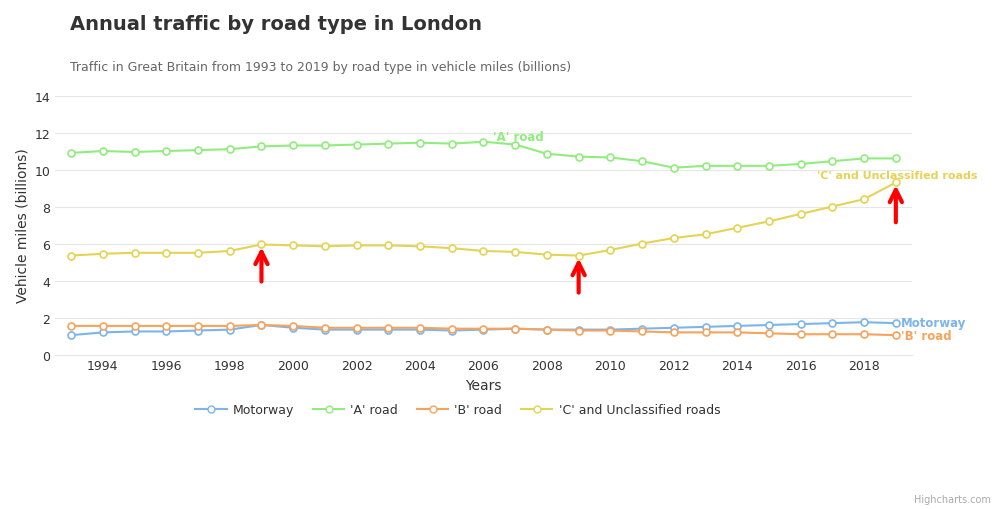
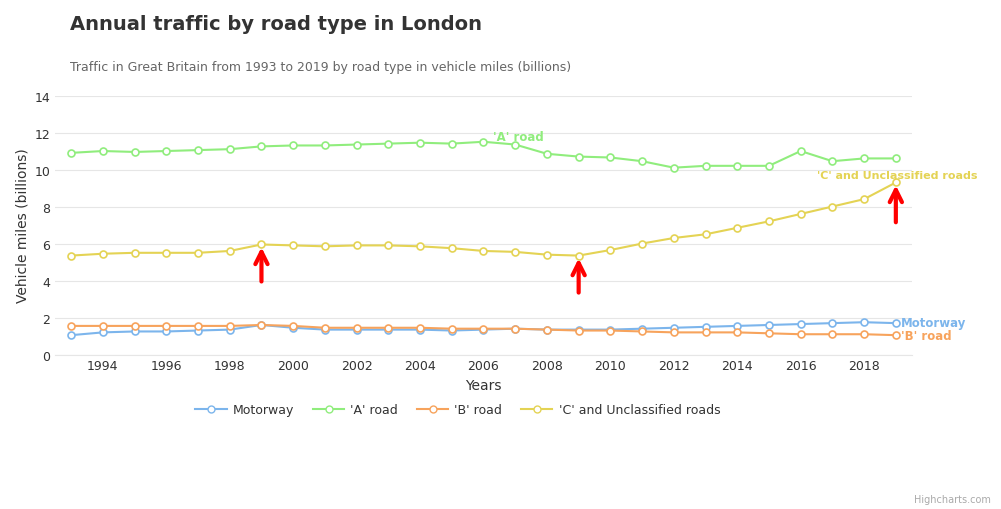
'A' road/2016: 10.3 -> 11.0
